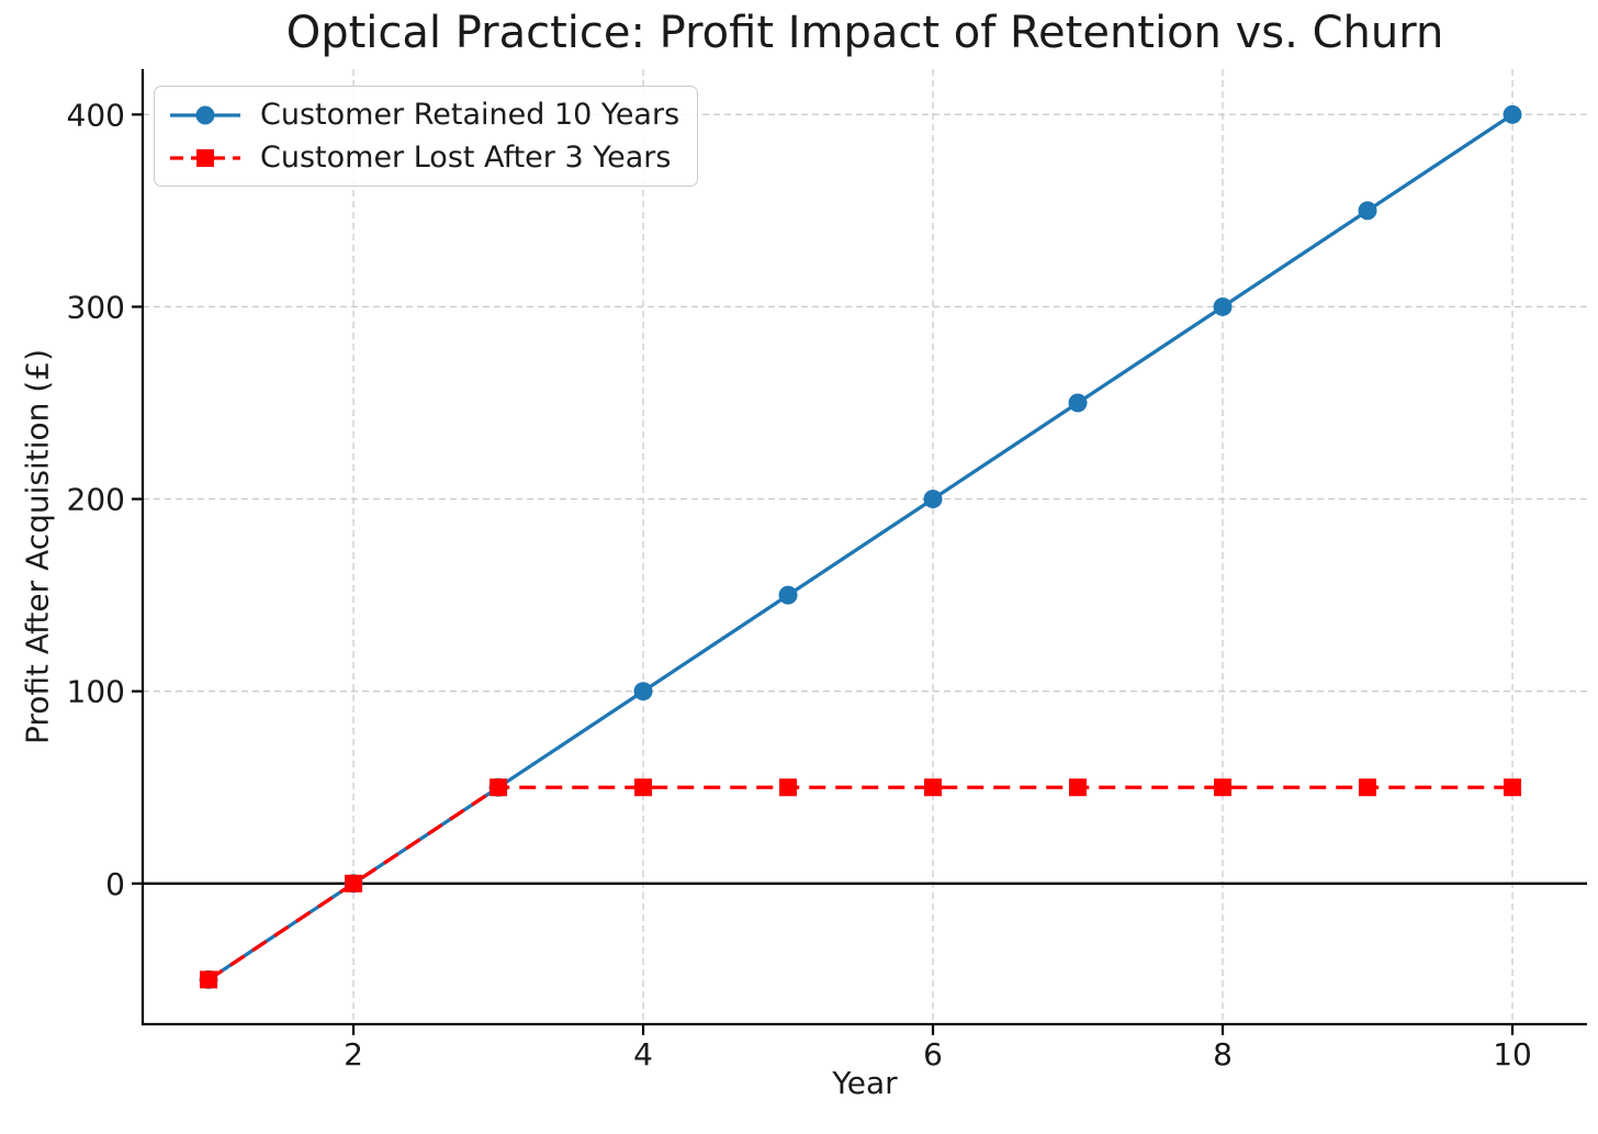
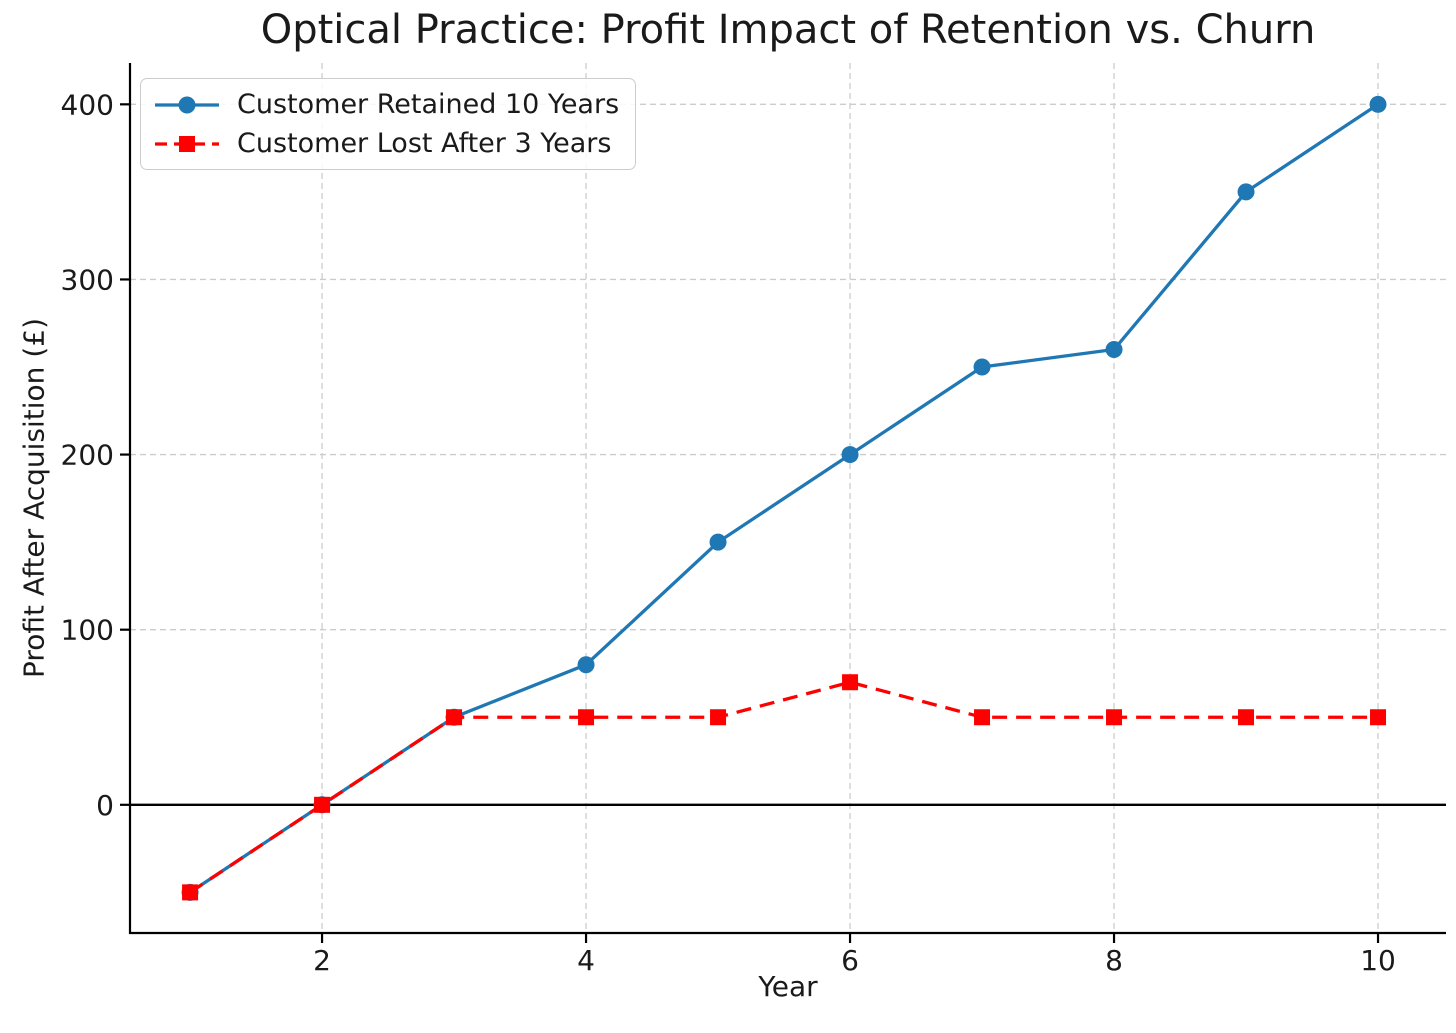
Customer Retained 10 Years/4: 100 -> 80
Customer Lost After 3 Years/6: 50 -> 70
Customer Retained 10 Years/8: 300 -> 260
